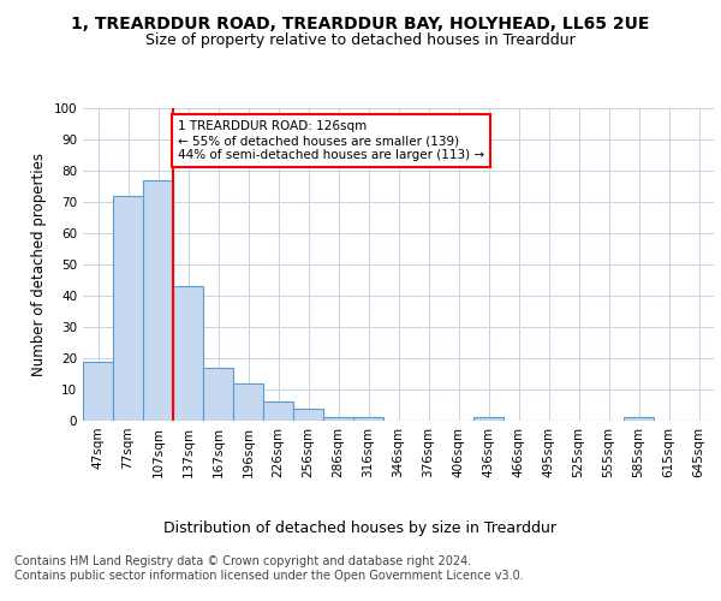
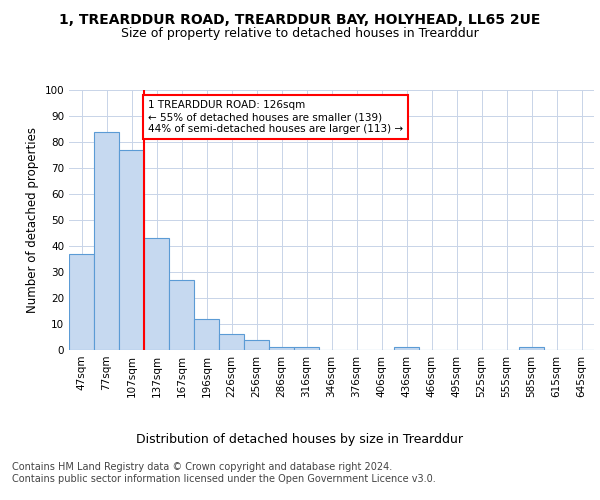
47sqm: 19 -> 37
77sqm: 72 -> 84
167sqm: 17 -> 27
